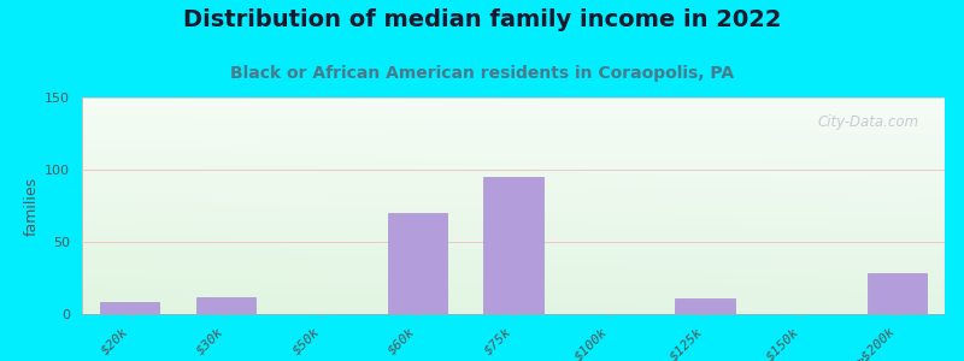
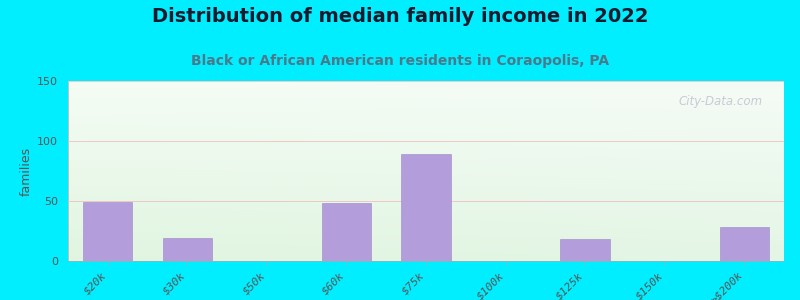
$20k: 8 -> 49
$30k: 12 -> 19
$60k: 70 -> 48
$75k: 95 -> 89
$125k: 11 -> 18
